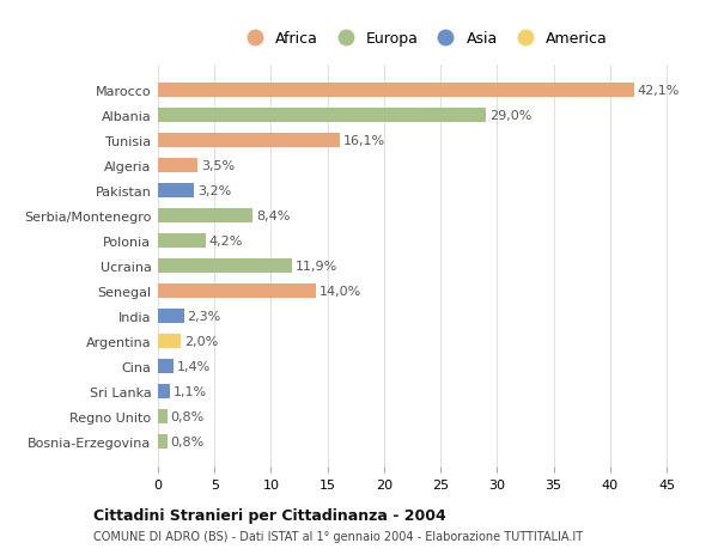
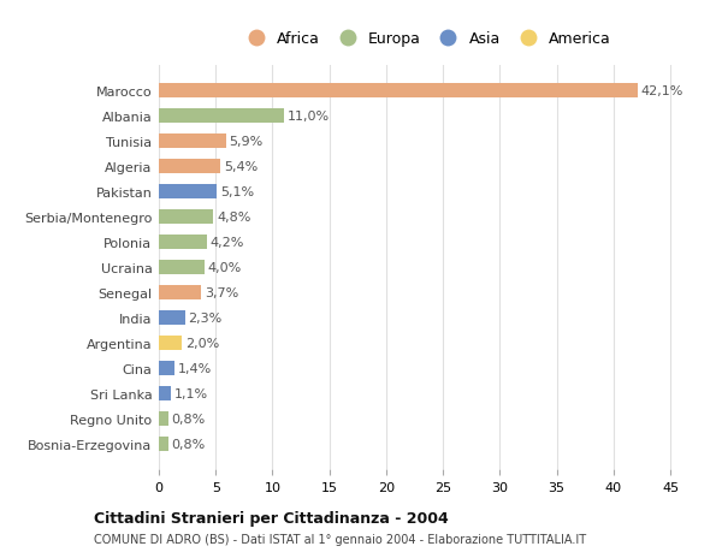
Albania: 29,0% -> 11,0%
Tunisia: 16,1% -> 5,9%
Algeria: 3,5% -> 5,4%
Pakistan: 3,2% -> 5,1%
Serbia/Montenegro: 8,4% -> 4,8%
Ucraina: 11,9% -> 4,0%
Senegal: 14,0% -> 3,7%
